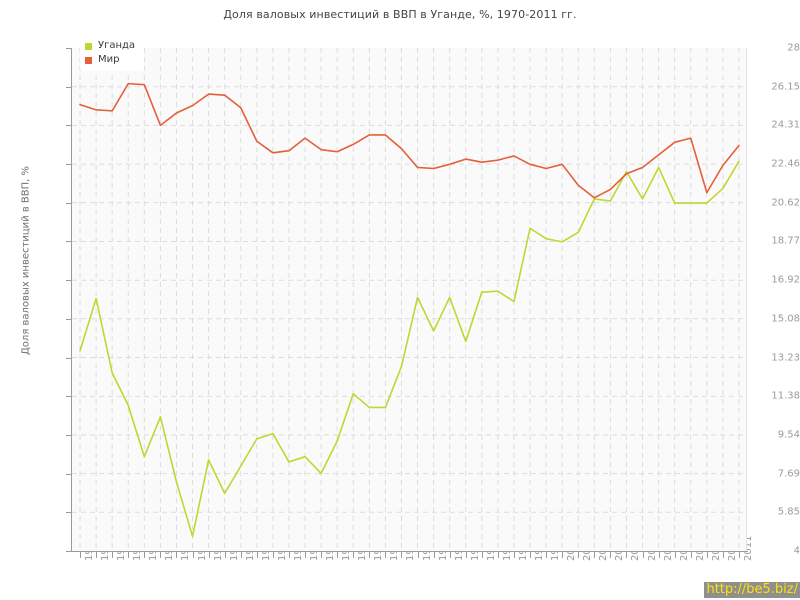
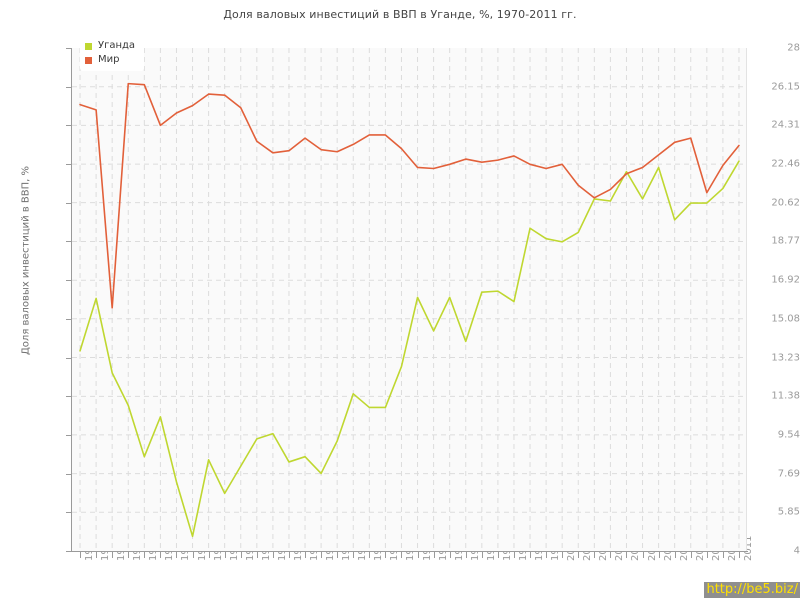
Мир/1972: 25.0 -> 15.6
Уганда/2007: 20.6 -> 19.8
